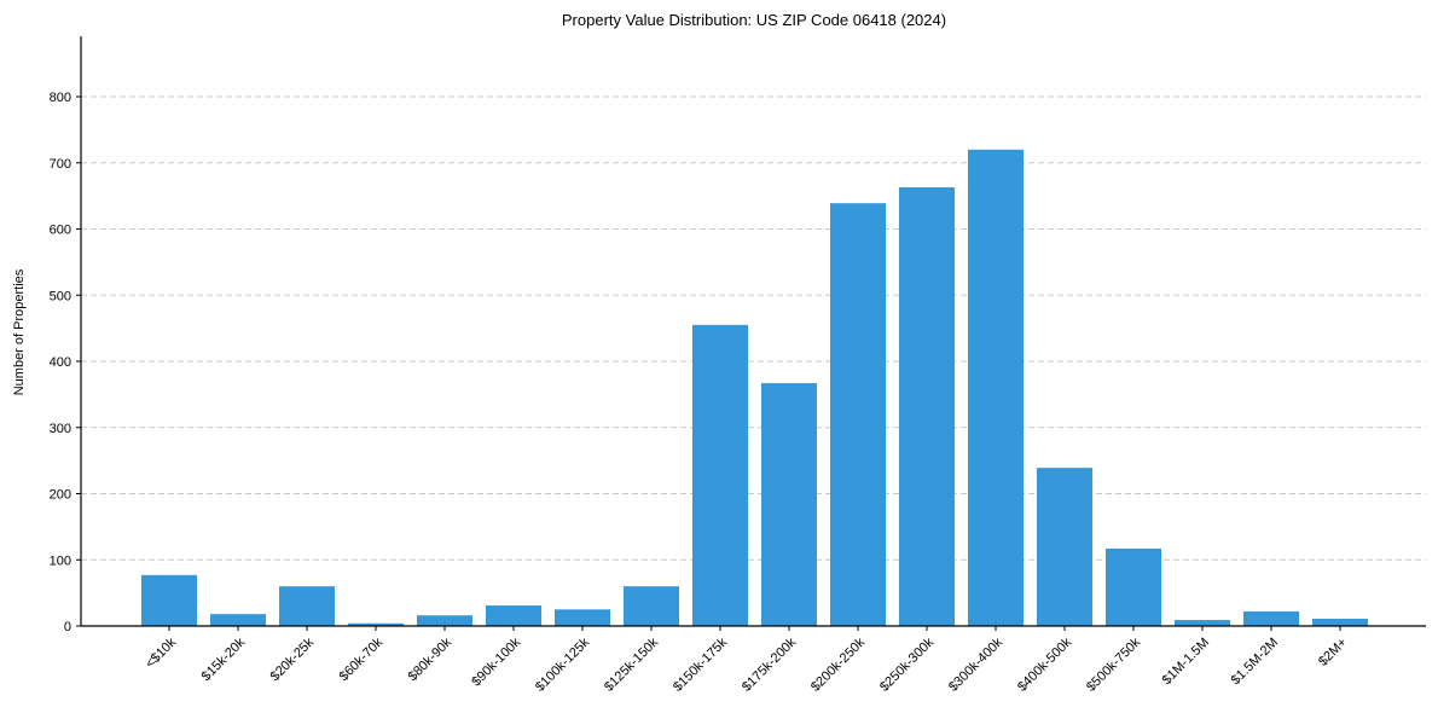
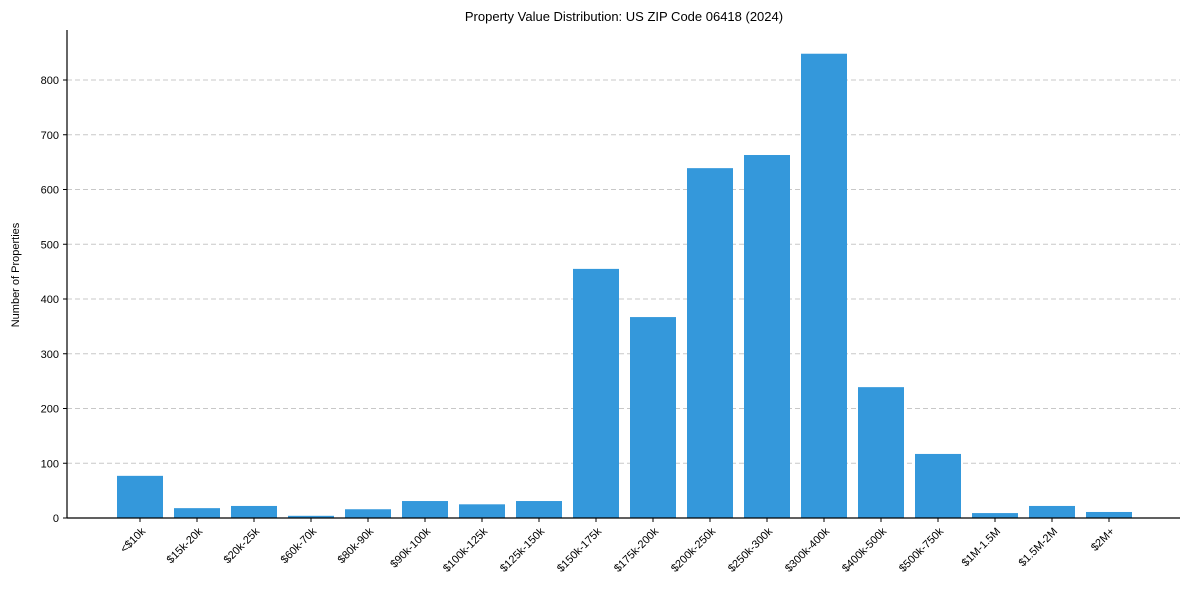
$20k-25k: 60 -> 20
$125k-150k: 60 -> 30
$300k-400k: 720 -> 850
